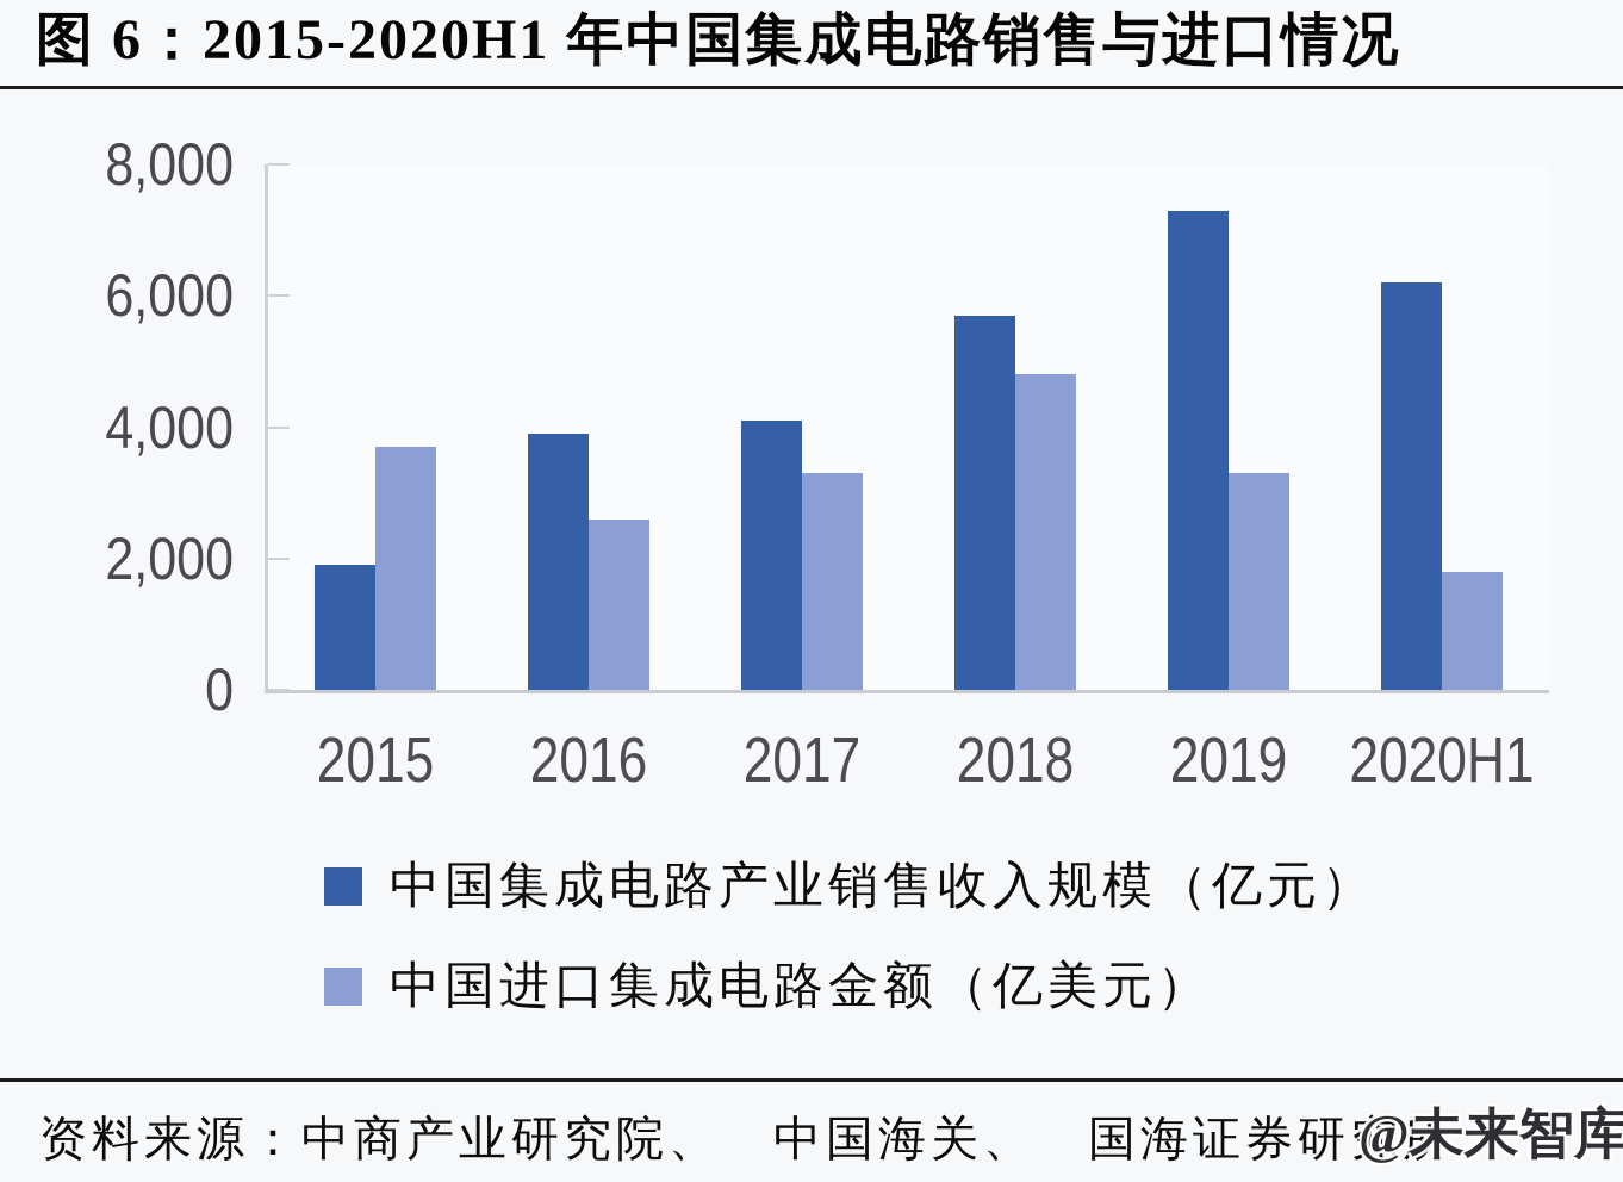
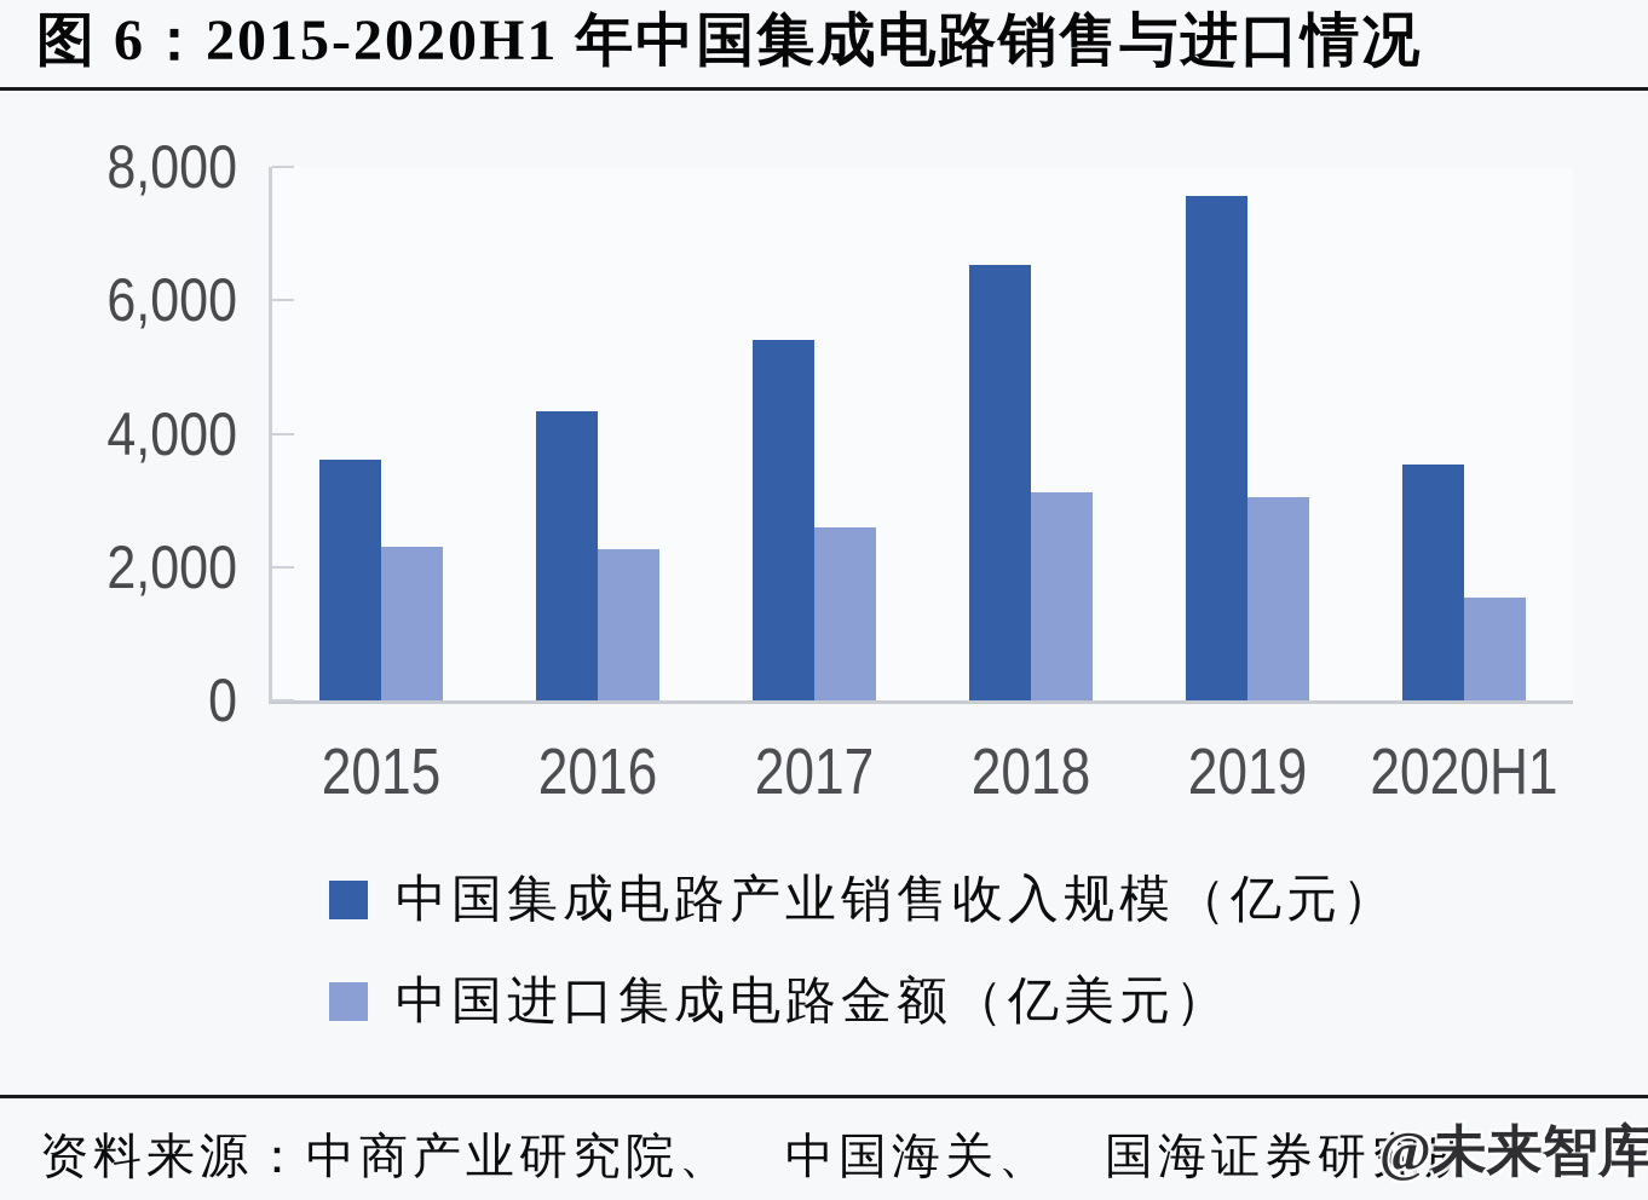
中国集成电路产业销售收入规模（亿元）/2015: 1900 -> 3600
中国进口集成电路金额（亿美元）/2015: 3700 -> 2300
中国集成电路产业销售收入规模（亿元）/2016: 3900 -> 4300
中国进口集成电路金额（亿美元）/2016: 2600 -> 2300
中国集成电路产业销售收入规模（亿元）/2017: 4100 -> 5400
中国进口集成电路金额（亿美元）/2017: 3300 -> 2600
中国集成电路产业销售收入规模（亿元）/2018: 5700 -> 6500
中国进口集成电路金额（亿美元）/2018: 4800 -> 3100
中国集成电路产业销售收入规模（亿元）/2019: 7300 -> 7600
中国进口集成电路金额（亿美元）/2019: 3300 -> 3100
中国集成电路产业销售收入规模（亿元）/2020H1: 6200 -> 3500
中国进口集成电路金额（亿美元）/2020H1: 1800 -> 1500
